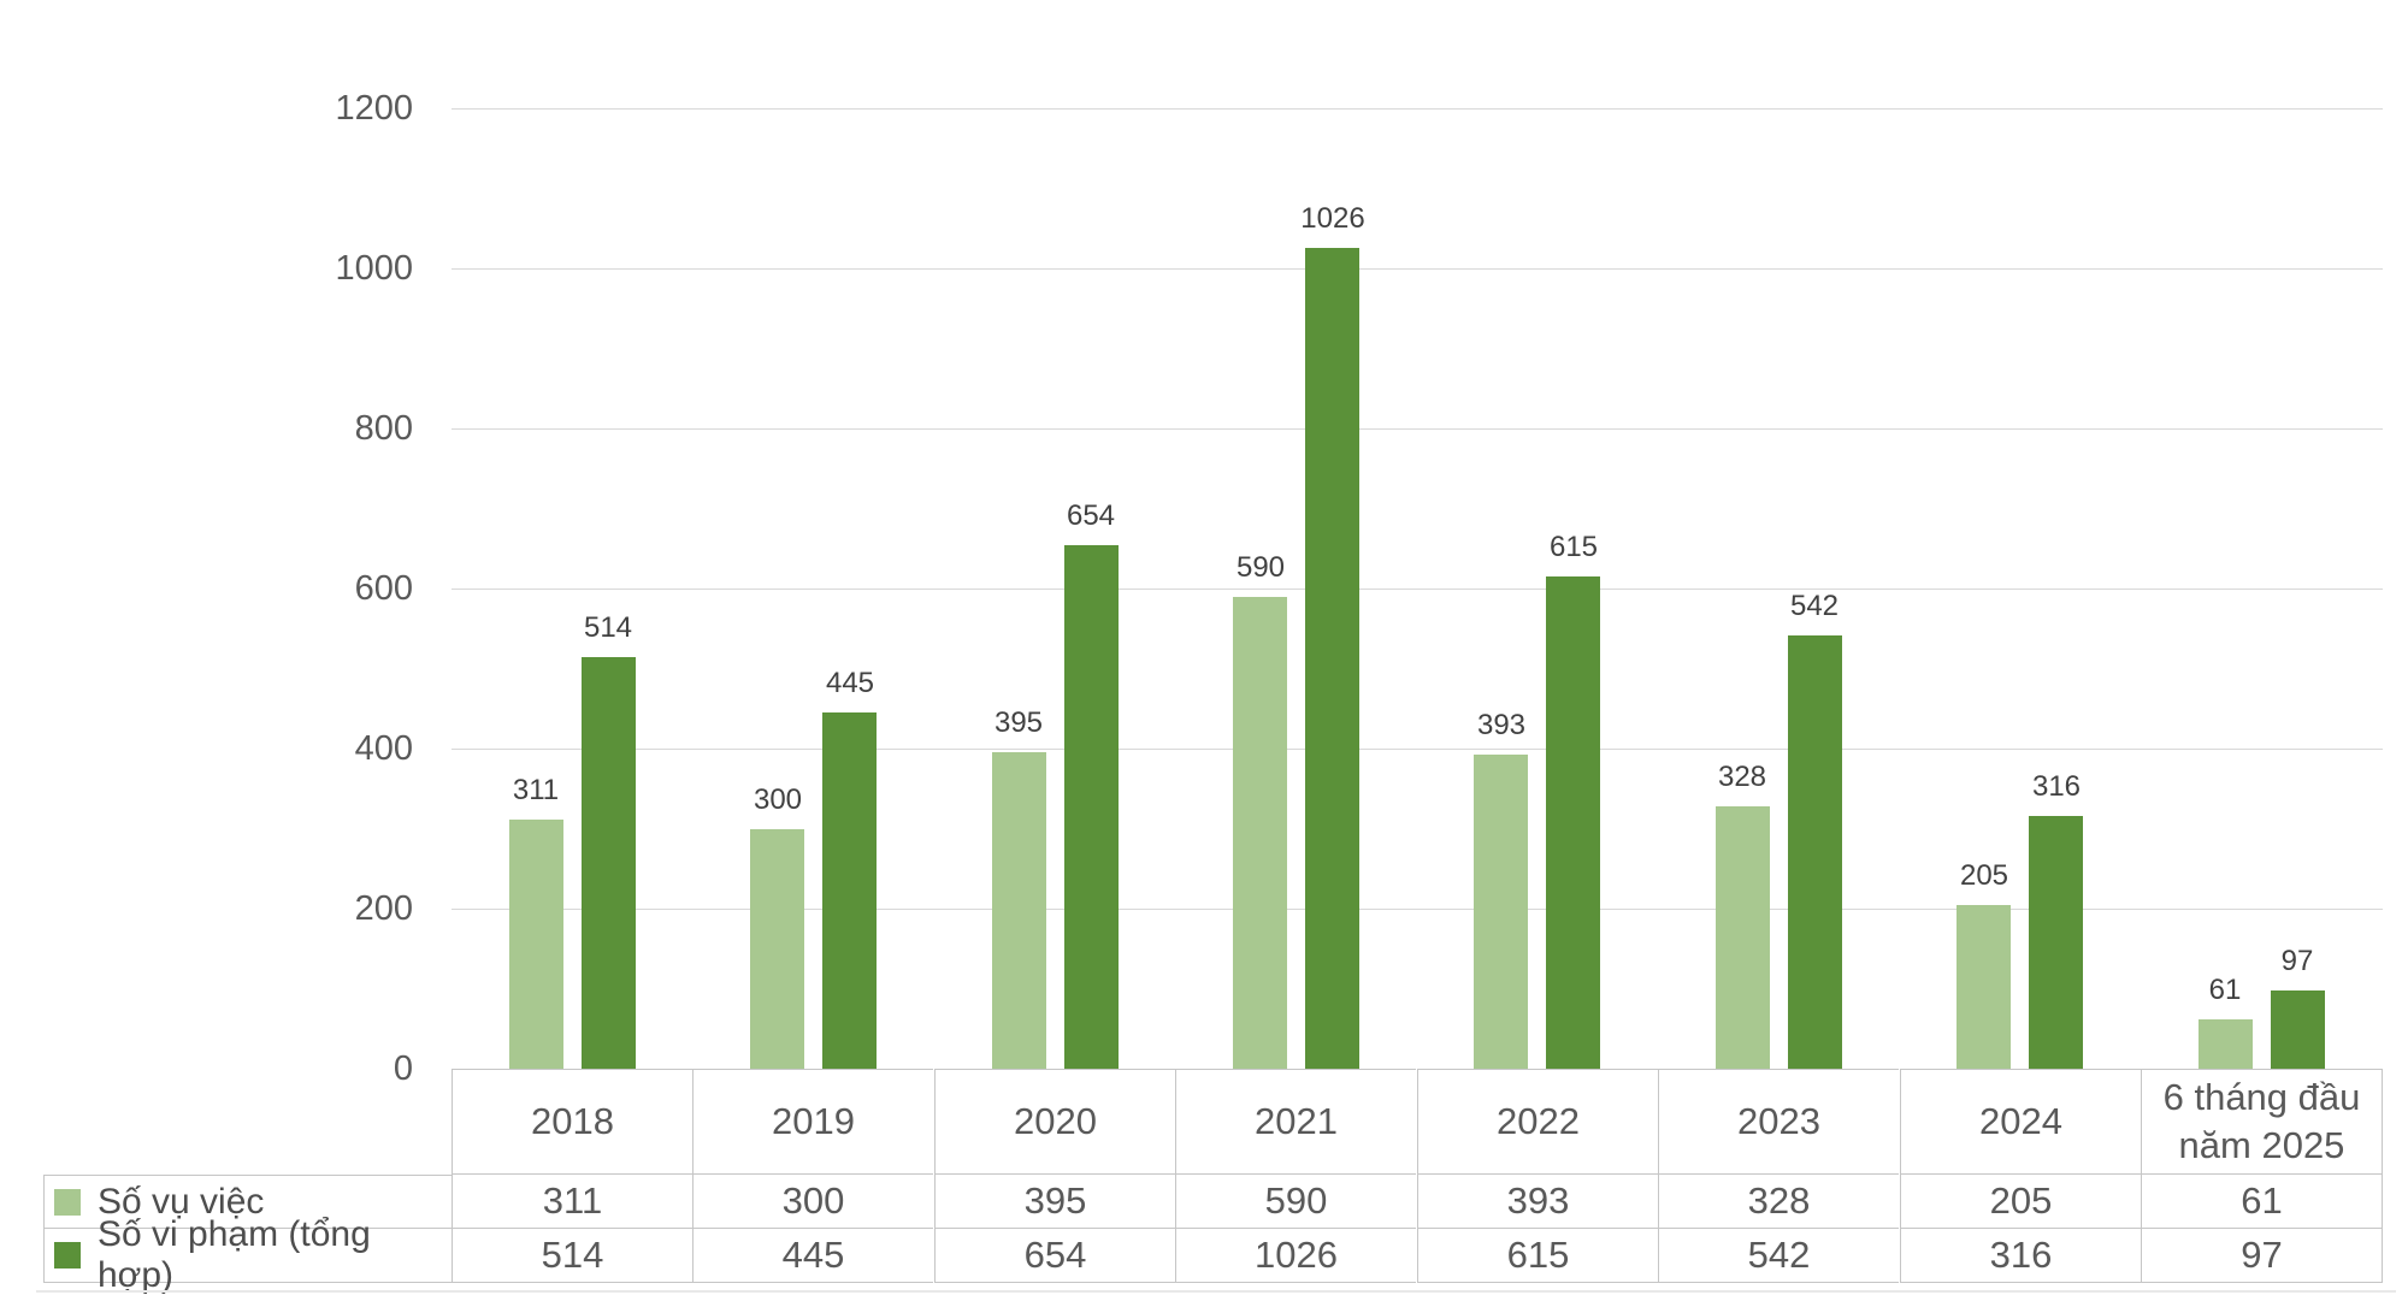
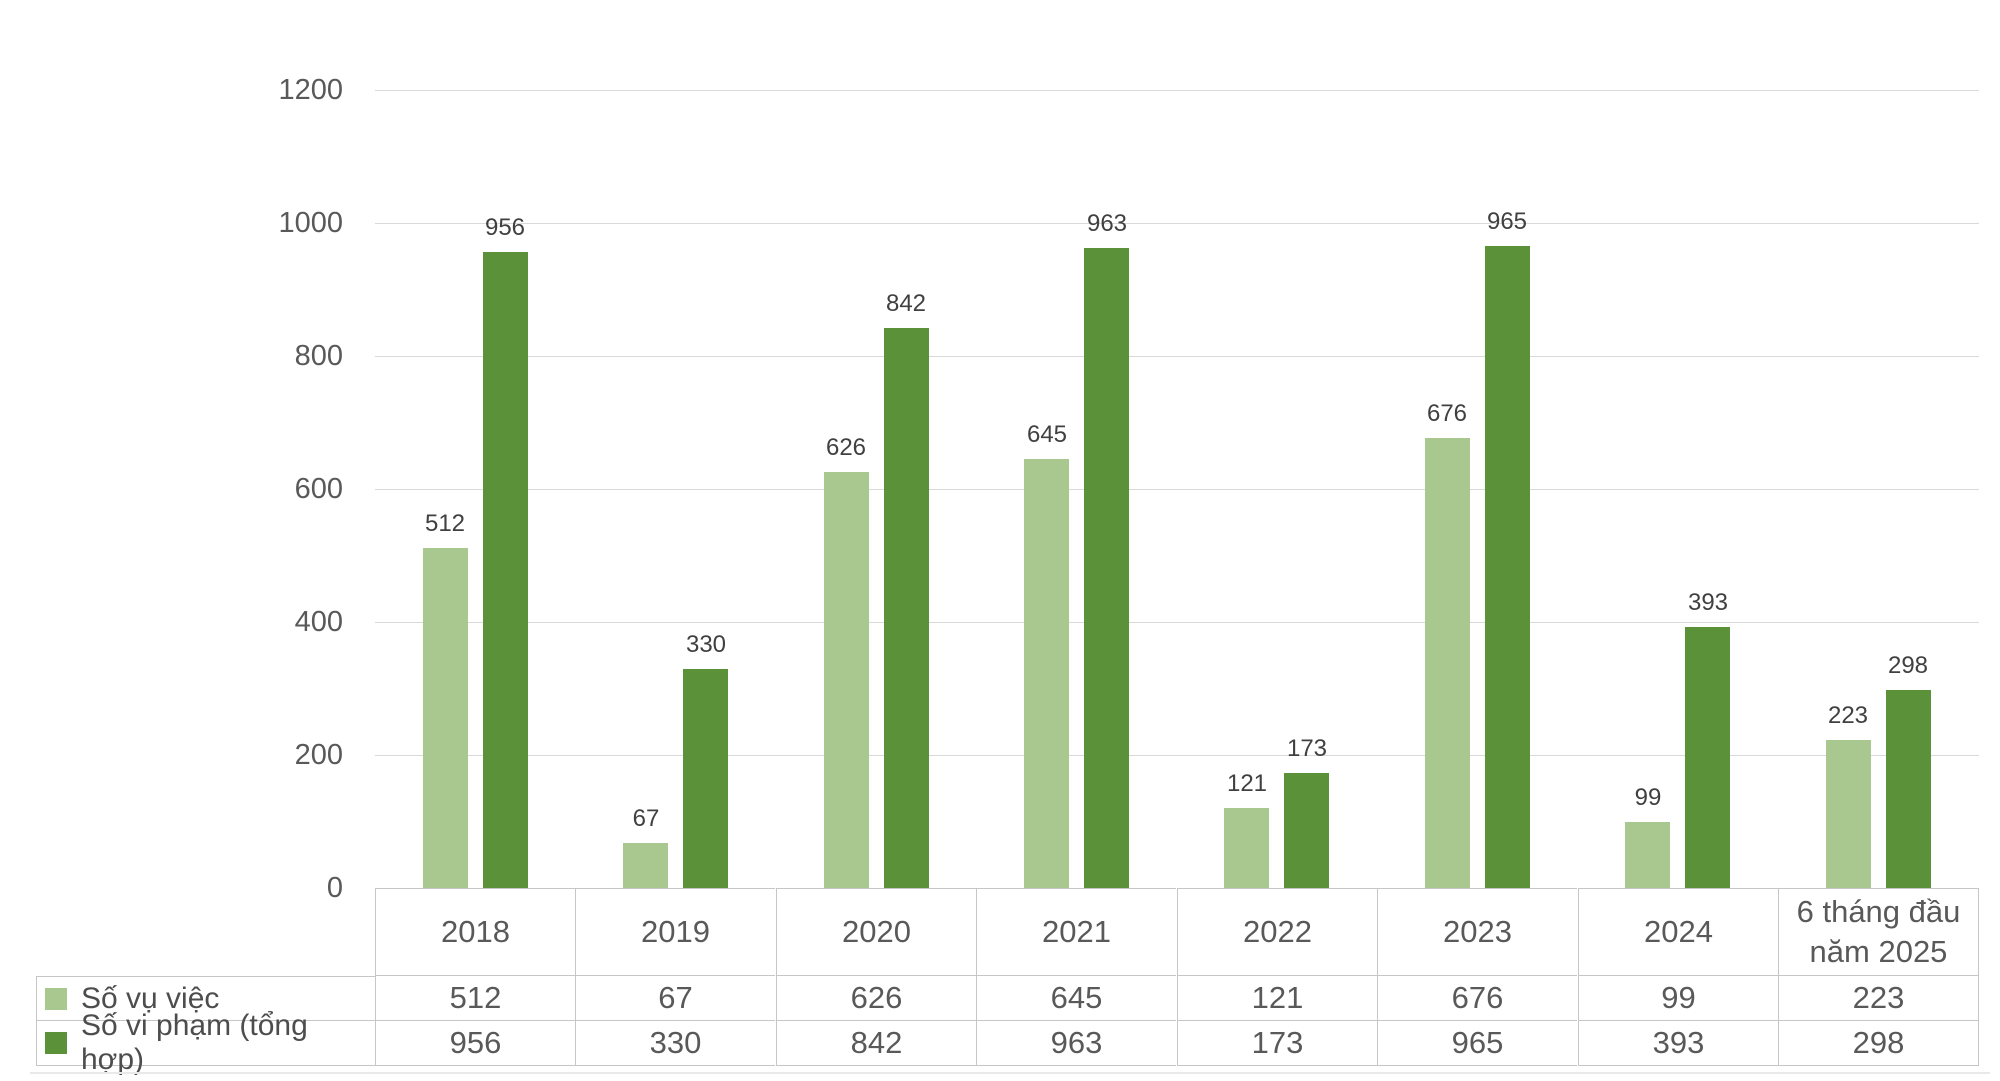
Số vụ việc/2018: 311 -> 512
Số vi phạm (tổng hợp)/2018: 514 -> 956
Số vụ việc/2019: 300 -> 67
Số vi phạm (tổng hợp)/2019: 445 -> 330
Số vụ việc/2020: 395 -> 626
Số vi phạm (tổng hợp)/2020: 654 -> 842
Số vụ việc/2021: 590 -> 645
Số vi phạm (tổng hợp)/2021: 1026 -> 963
Số vụ việc/2022: 393 -> 121
Số vi phạm (tổng hợp)/2022: 615 -> 173
Số vụ việc/2023: 328 -> 676
Số vi phạm (tổng hợp)/2023: 542 -> 965
Số vụ việc/2024: 205 -> 99
Số vi phạm (tổng hợp)/2024: 316 -> 393
Số vụ việc/6 tháng đầu năm 2025: 61 -> 223
Số vi phạm (tổng hợp)/6 tháng đầu năm 2025: 97 -> 298
